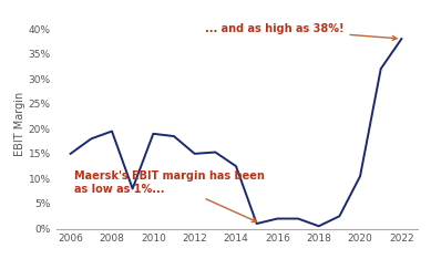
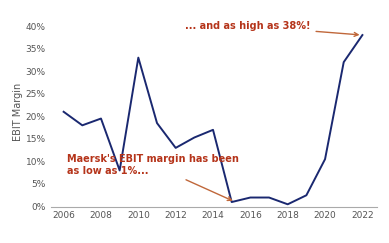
2006: 15.0% -> 21.0%
2010: 19.0% -> 33.0%
2012: 15.0% -> 13.0%
2014: 12.5% -> 17.0%
